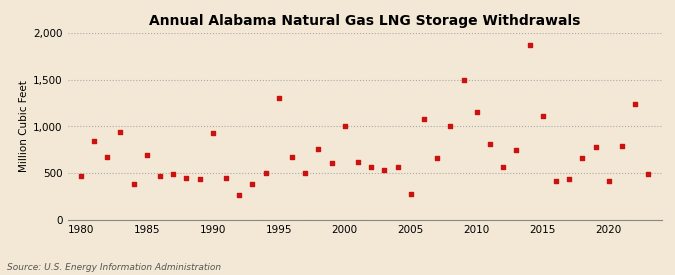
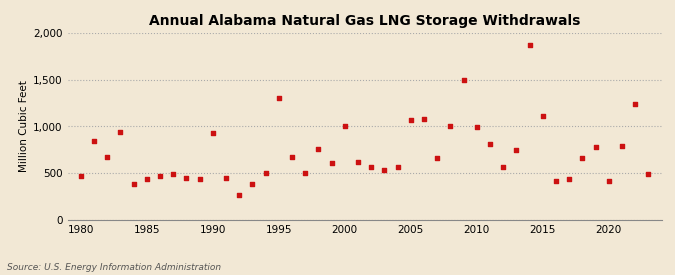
1985: 700 -> 440
2005: 280 -> 1,070
2010: 1,160 -> 990
